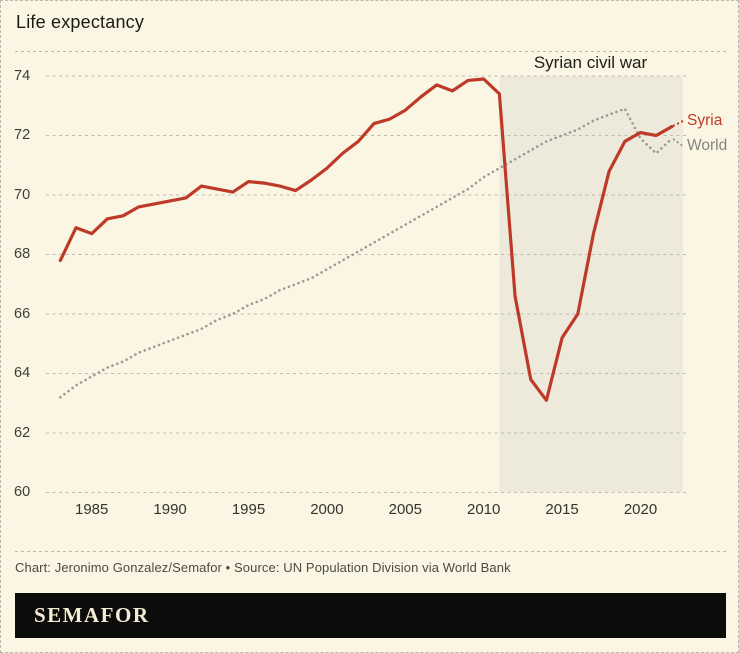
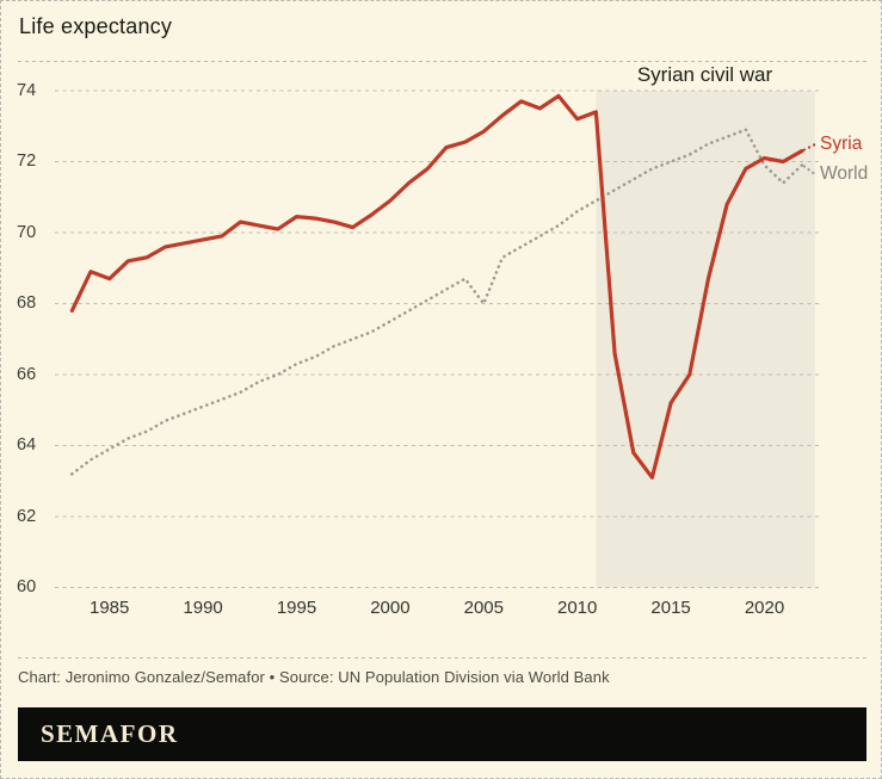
World/2005: 69.0 -> 68.0
Syria/2010: 73.9 -> 73.2
